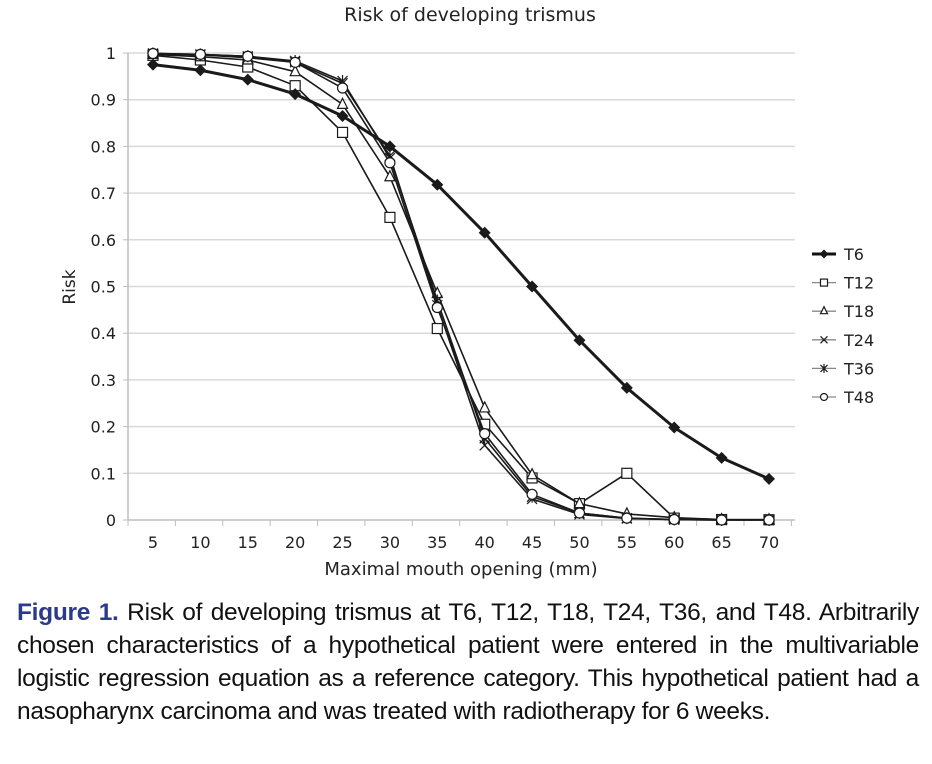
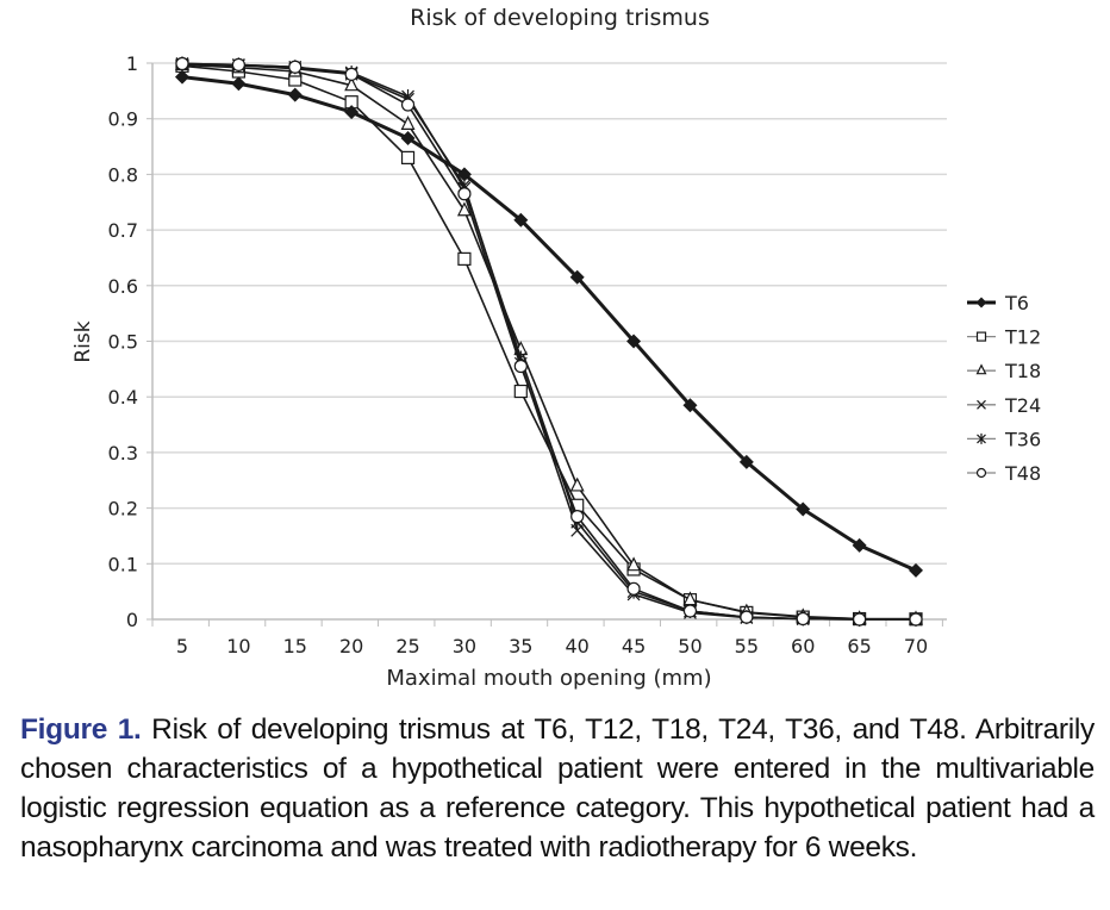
T12/55: 0.10 -> 0.01
